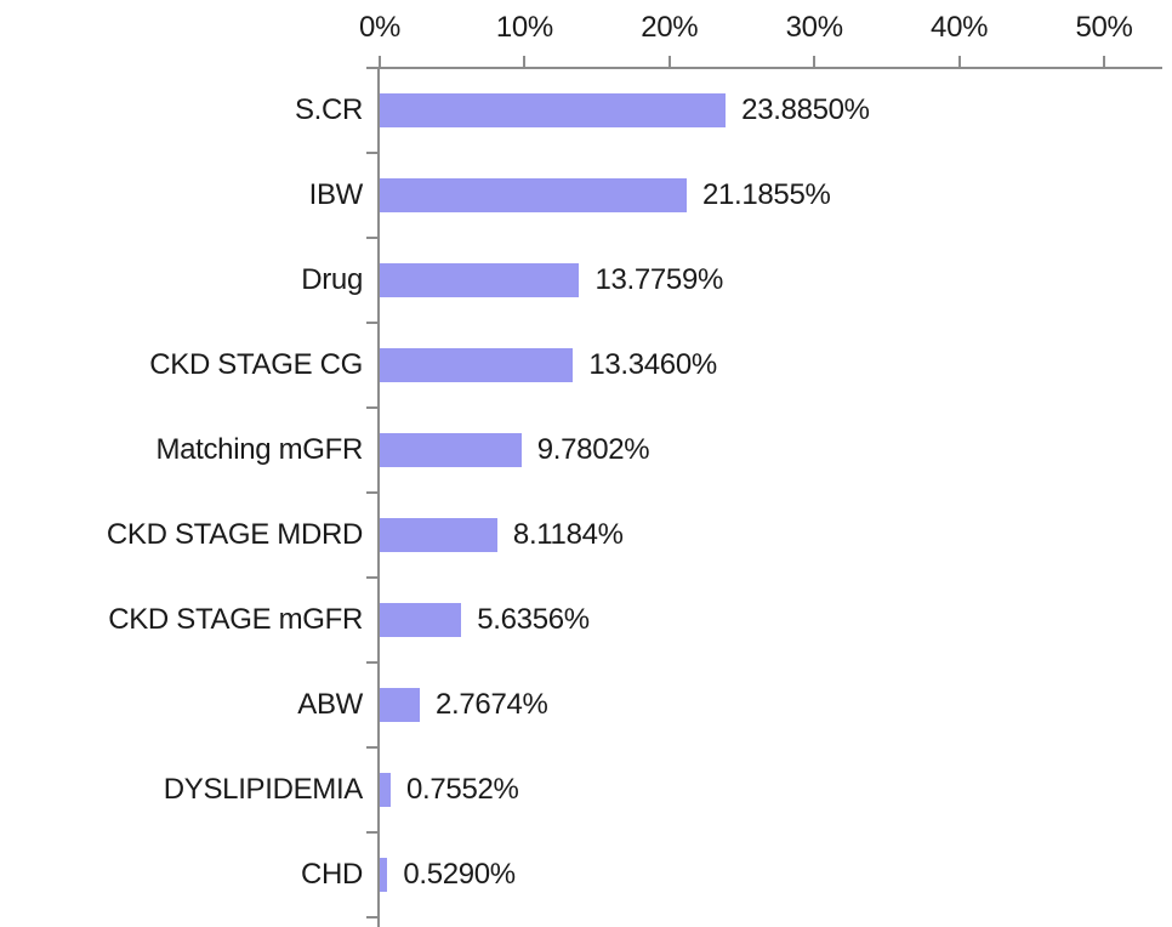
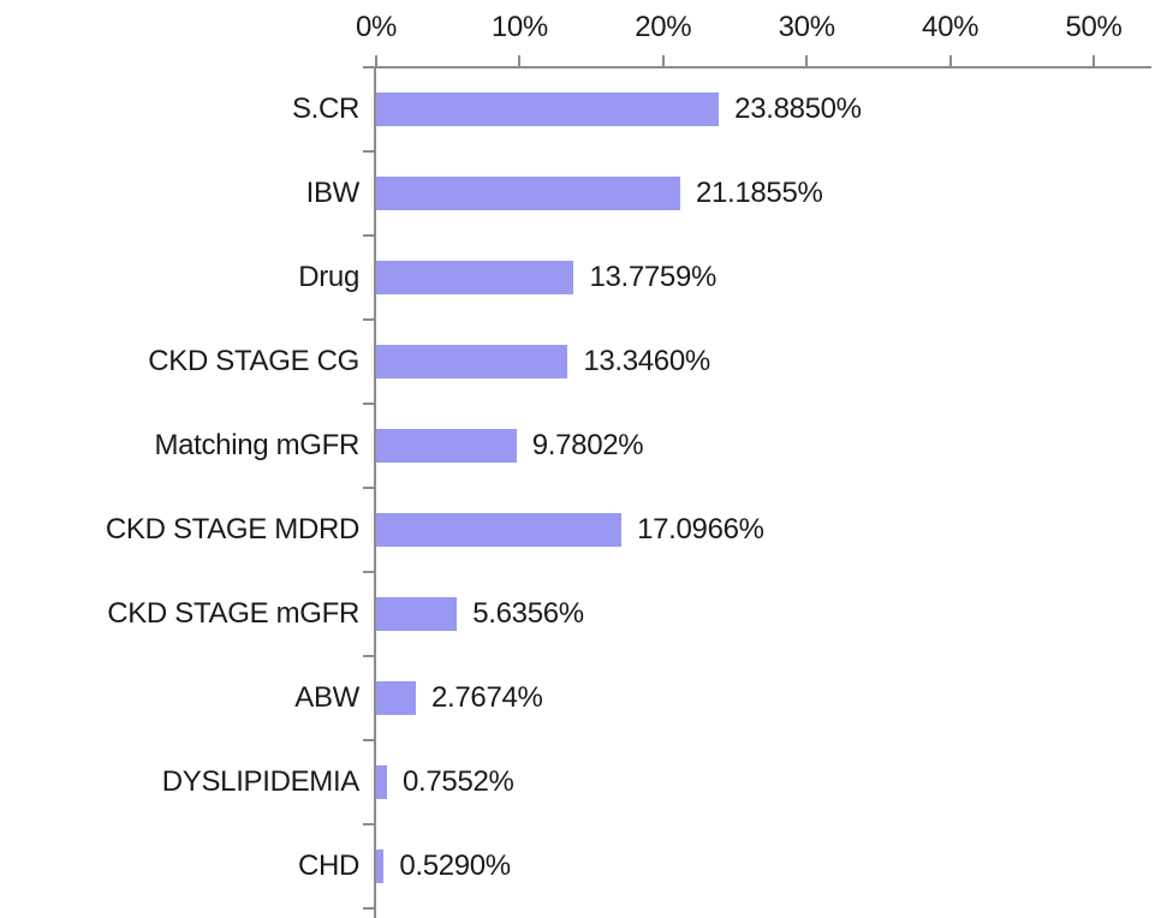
CKD STAGE MDRD: 8.1184% -> 17.0966%
